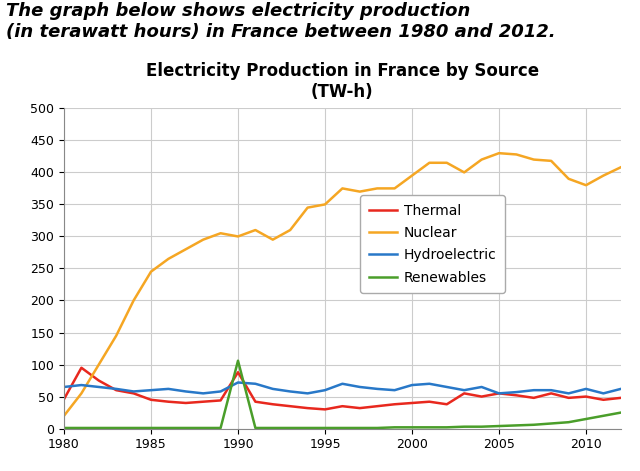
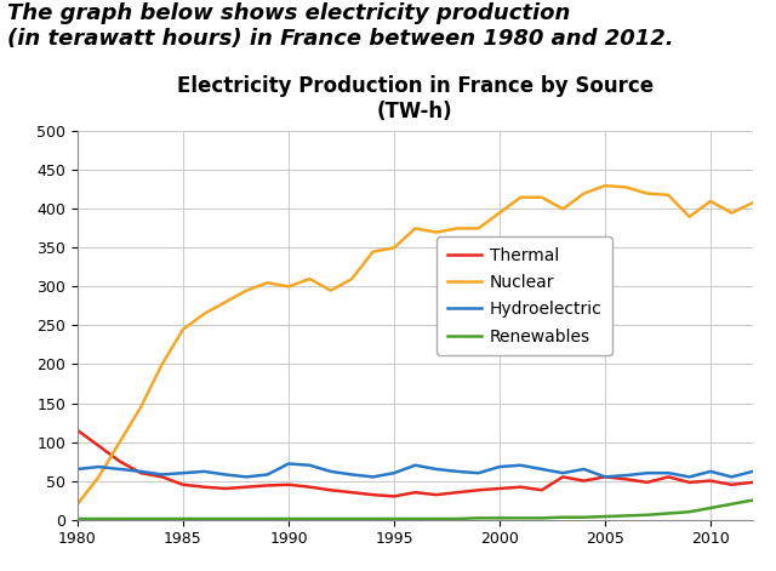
Thermal/1980: 46 -> 115
Thermal/1990: 88 -> 45
Renewables/1990: 106 -> 1
Nuclear/2010: 380 -> 410
